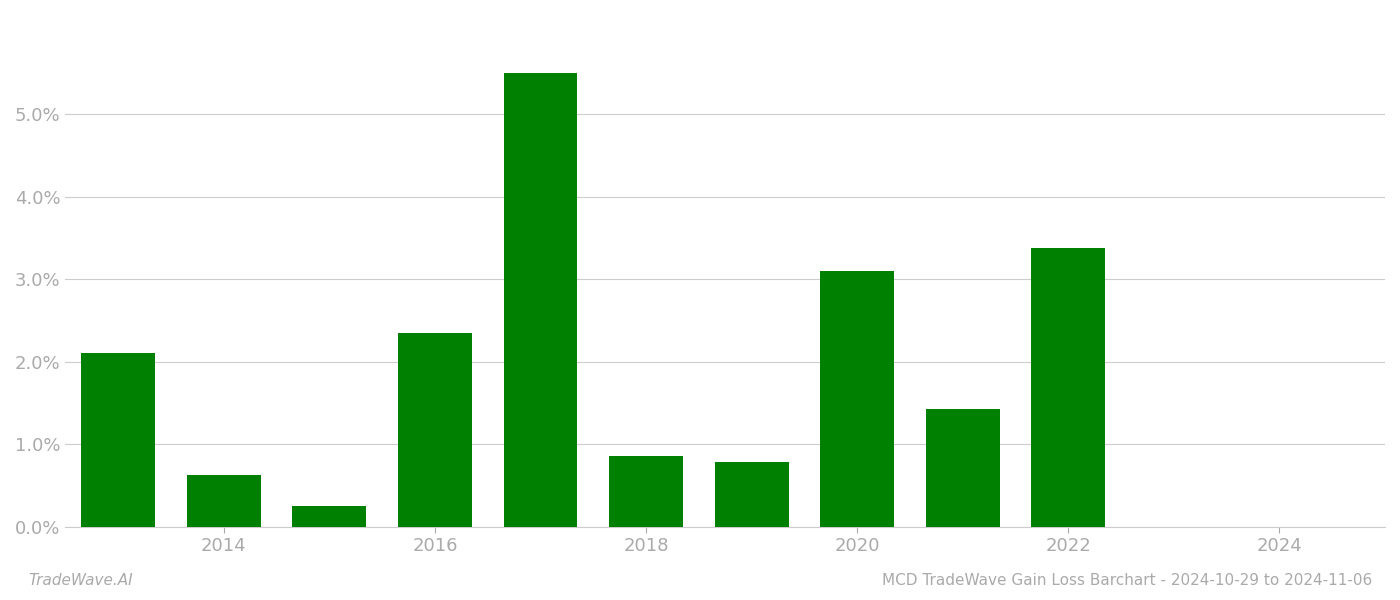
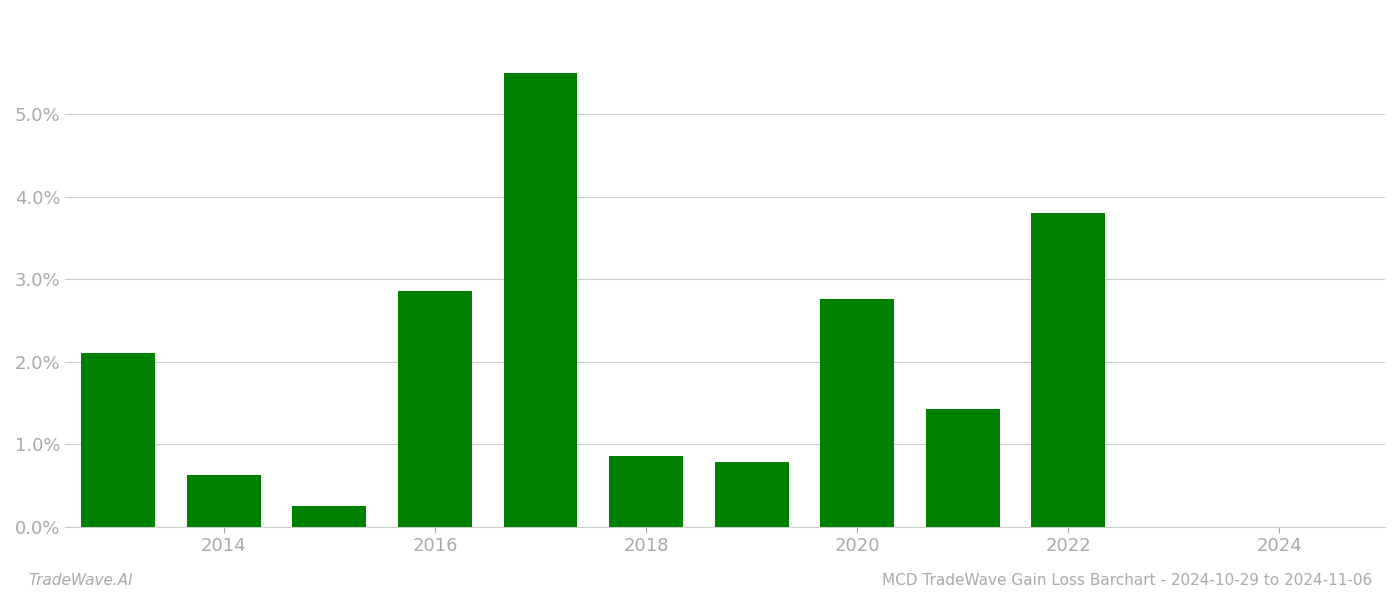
2016: 2.35% -> 2.86%
2020: 3.10% -> 2.76%
2022: 3.38% -> 3.80%
